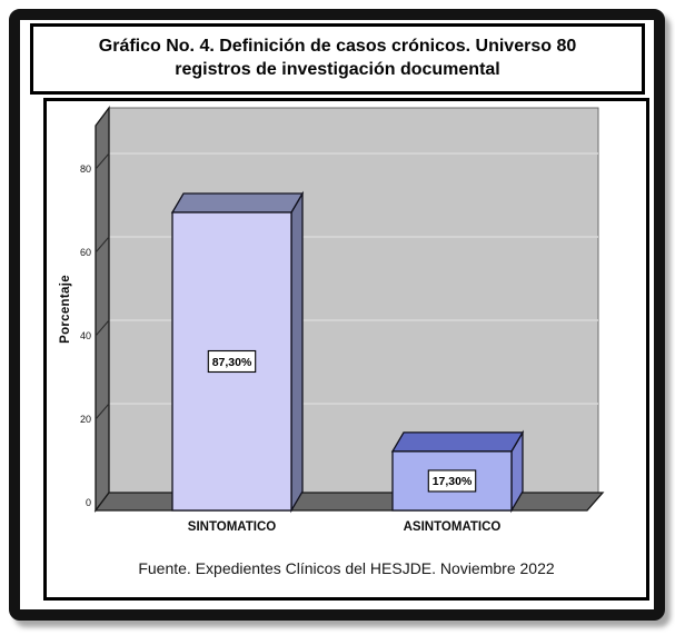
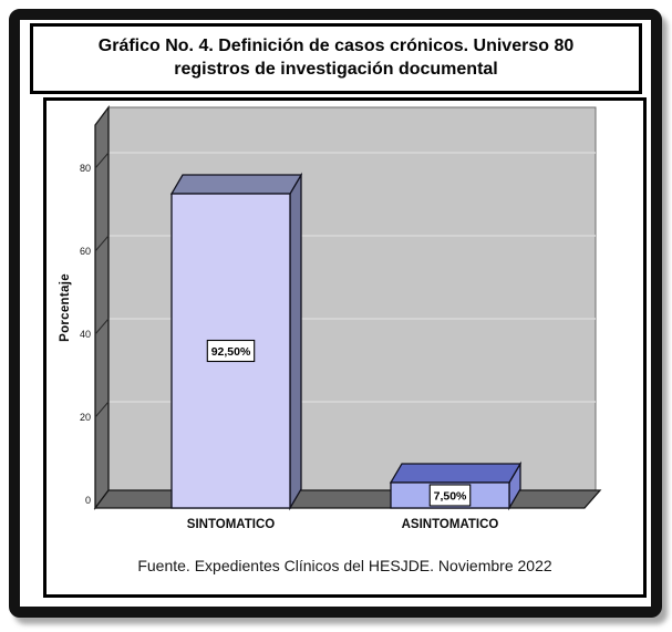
SINTOMATICO: 87,30% -> 92,50%
ASINTOMATICO: 17,30% -> 7,50%
